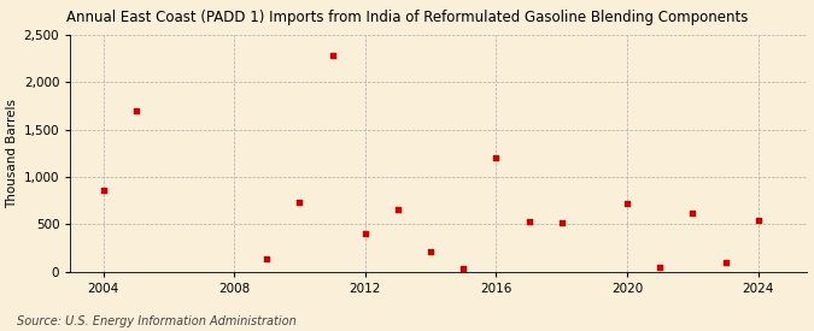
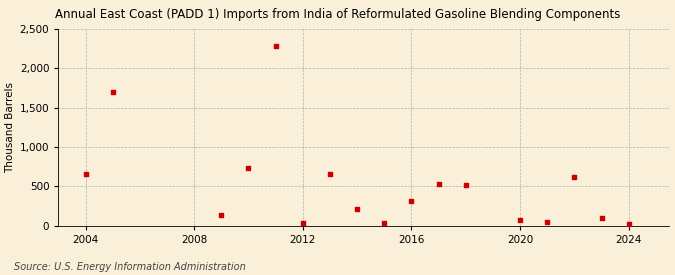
2004: 860 -> 650
2012: 400 -> 30
2016: 1,200 -> 310
2020: 720 -> 70
2024: 540 -> 20
